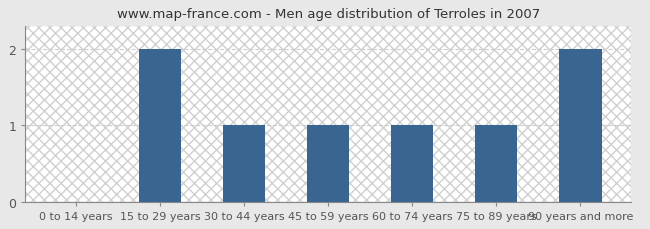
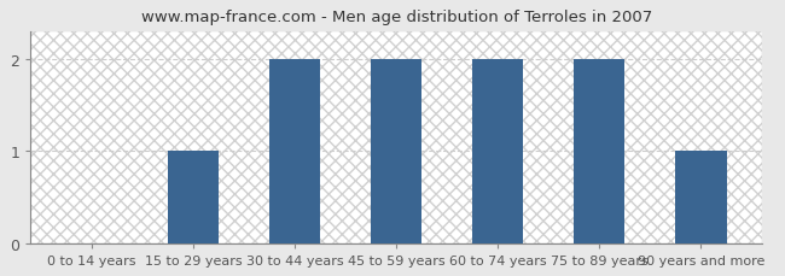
15 to 29 years: 2 -> 1
30 to 44 years: 1 -> 2
45 to 59 years: 1 -> 2
60 to 74 years: 1 -> 2
75 to 89 years: 1 -> 2
90 years and more: 2 -> 1
